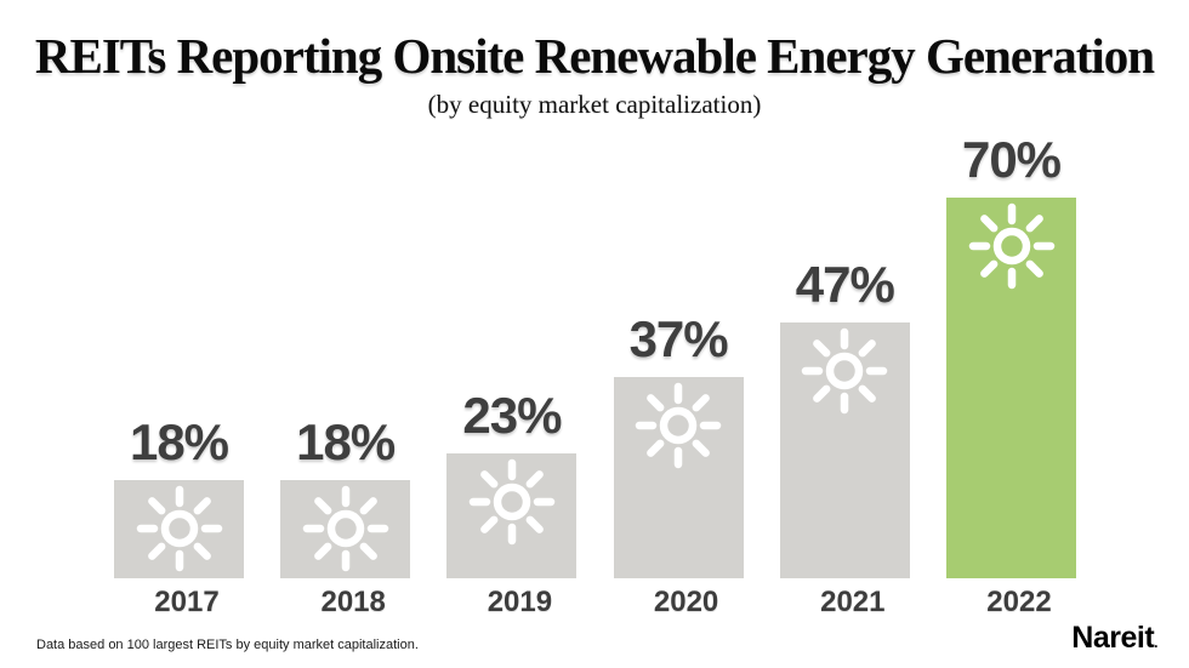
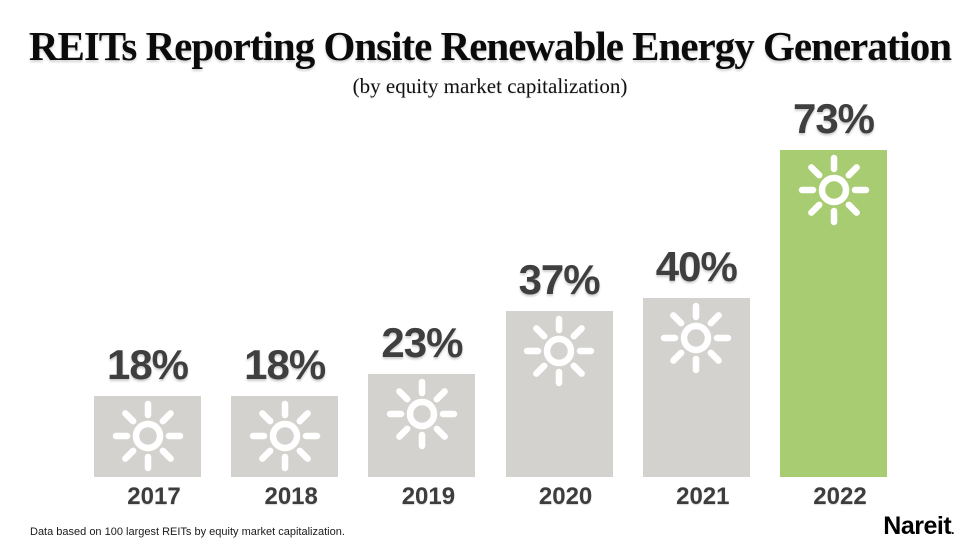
2021: 47% -> 40%
2022: 70% -> 73%
